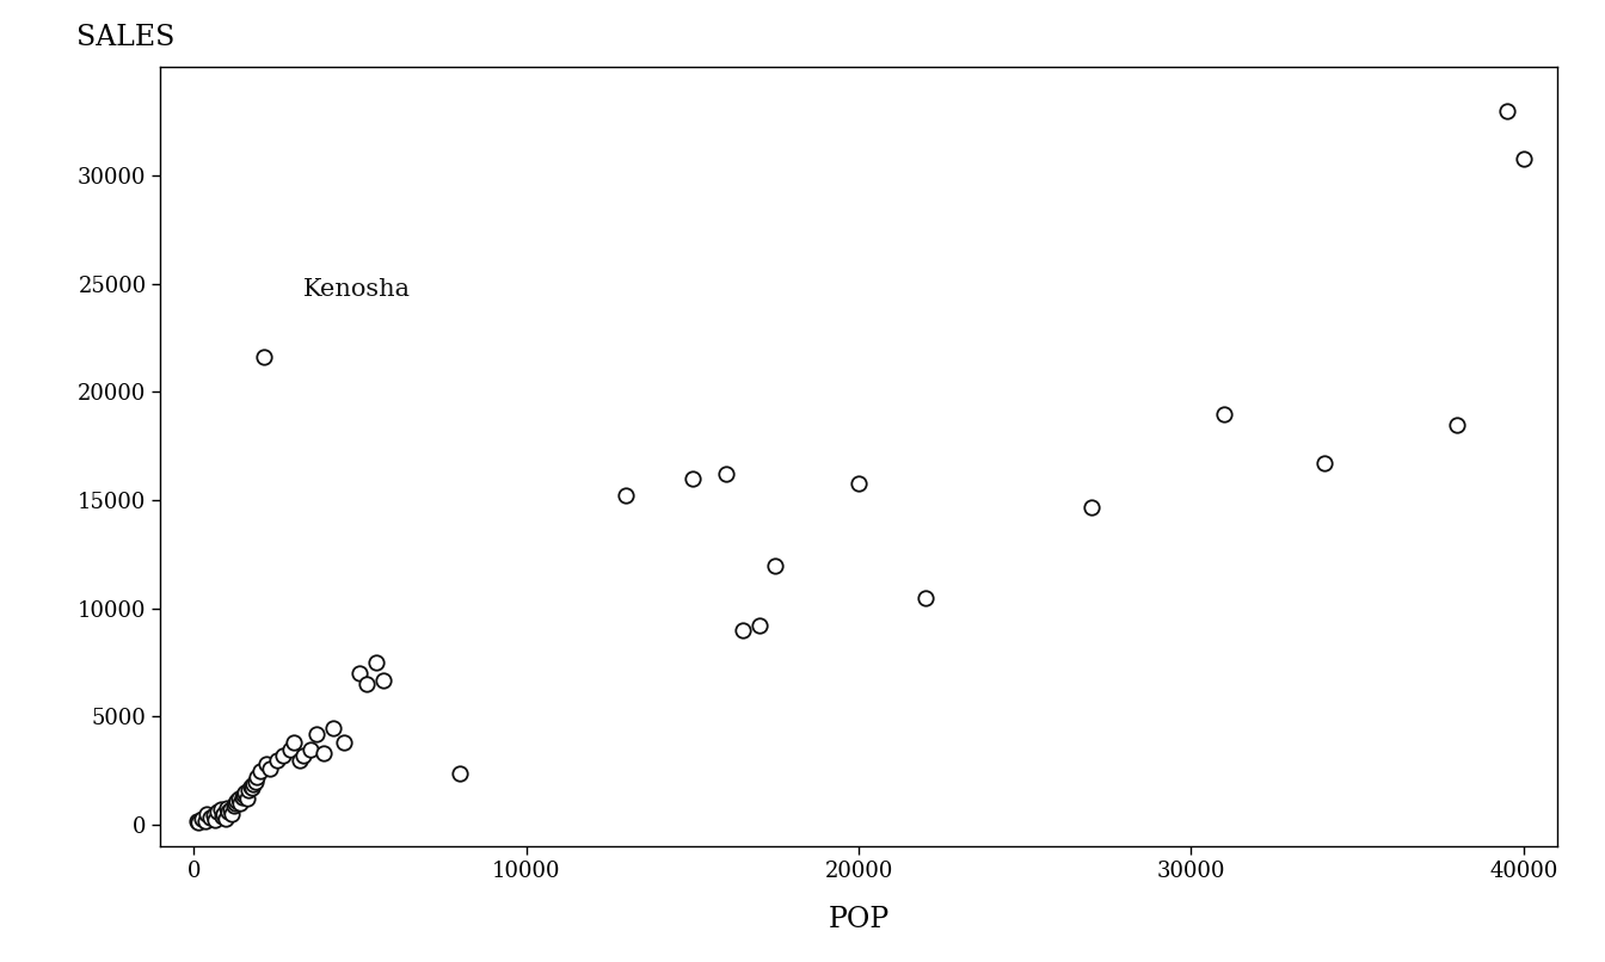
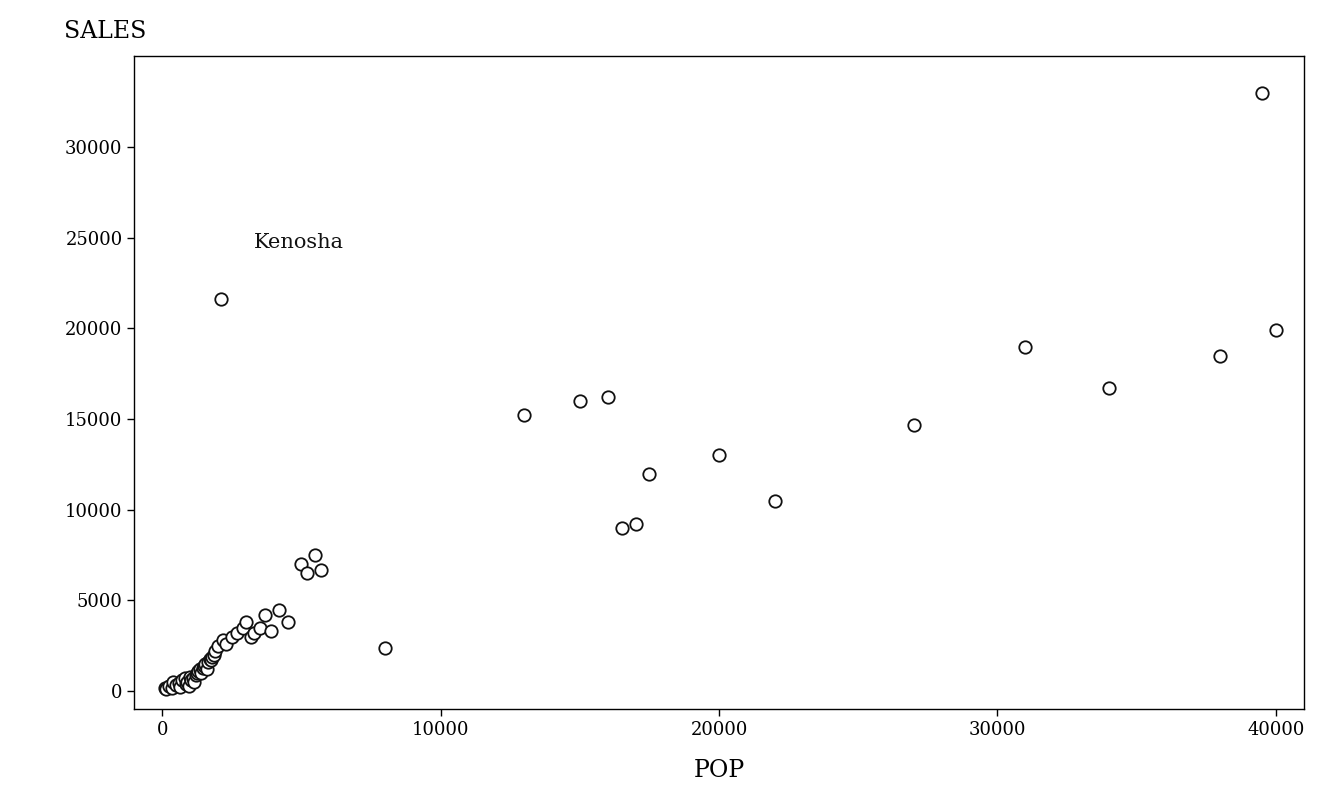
20000: 15800 -> 13000
40000: 30800 -> 19900
